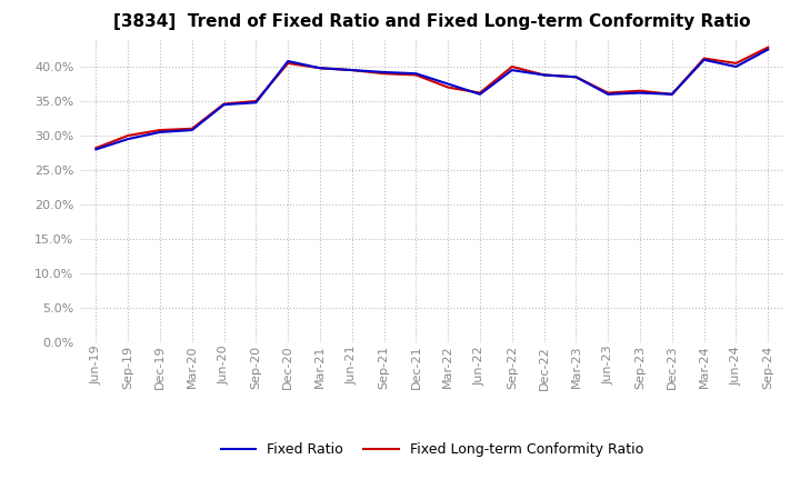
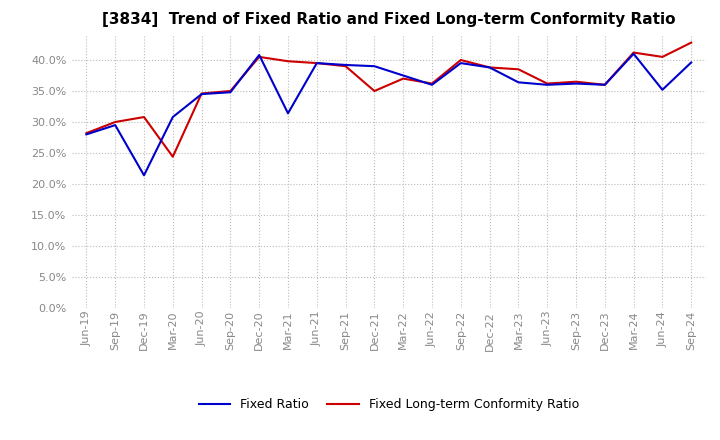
Fixed Ratio/Dec-19: 30.5% -> 21.4%
Fixed Long-term Conformity Ratio/Mar-20: 31.0% -> 24.4%
Fixed Ratio/Mar-21: 39.8% -> 31.4%
Fixed Long-term Conformity Ratio/Dec-21: 38.8% -> 35.0%
Fixed Ratio/Mar-23: 38.5% -> 36.4%
Fixed Ratio/Jun-24: 40.0% -> 35.2%
Fixed Ratio/Sep-24: 42.5% -> 39.6%
